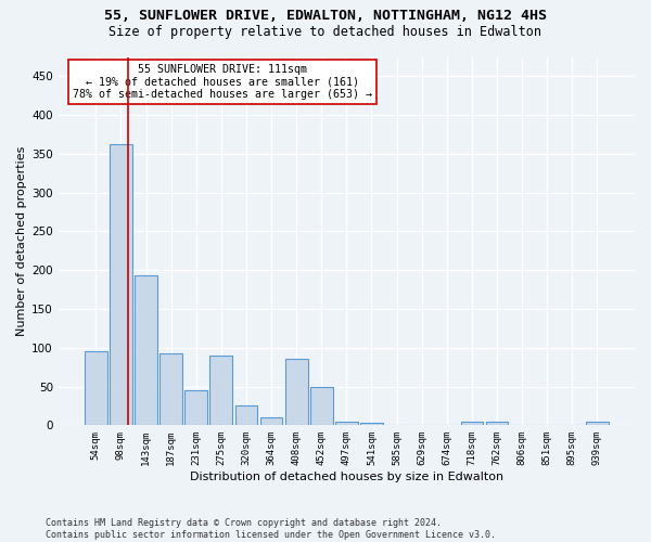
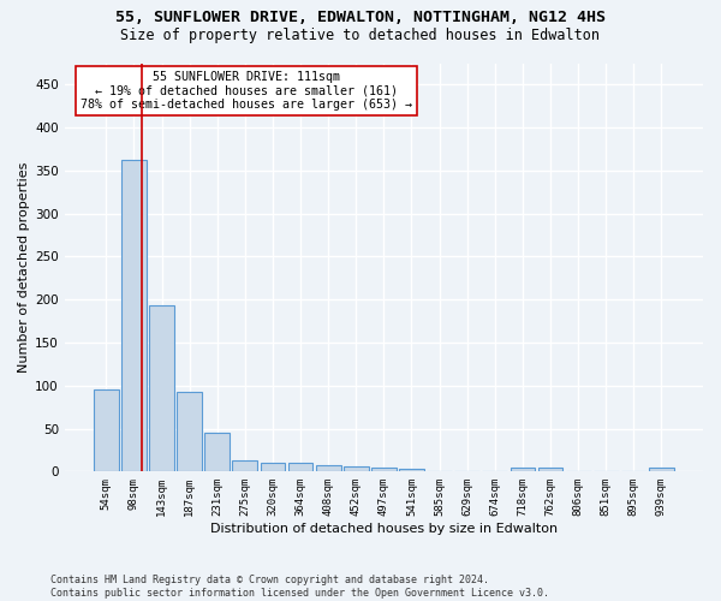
275sqm: 90 -> 13
320sqm: 26 -> 10
408sqm: 86 -> 8
452sqm: 50 -> 6
